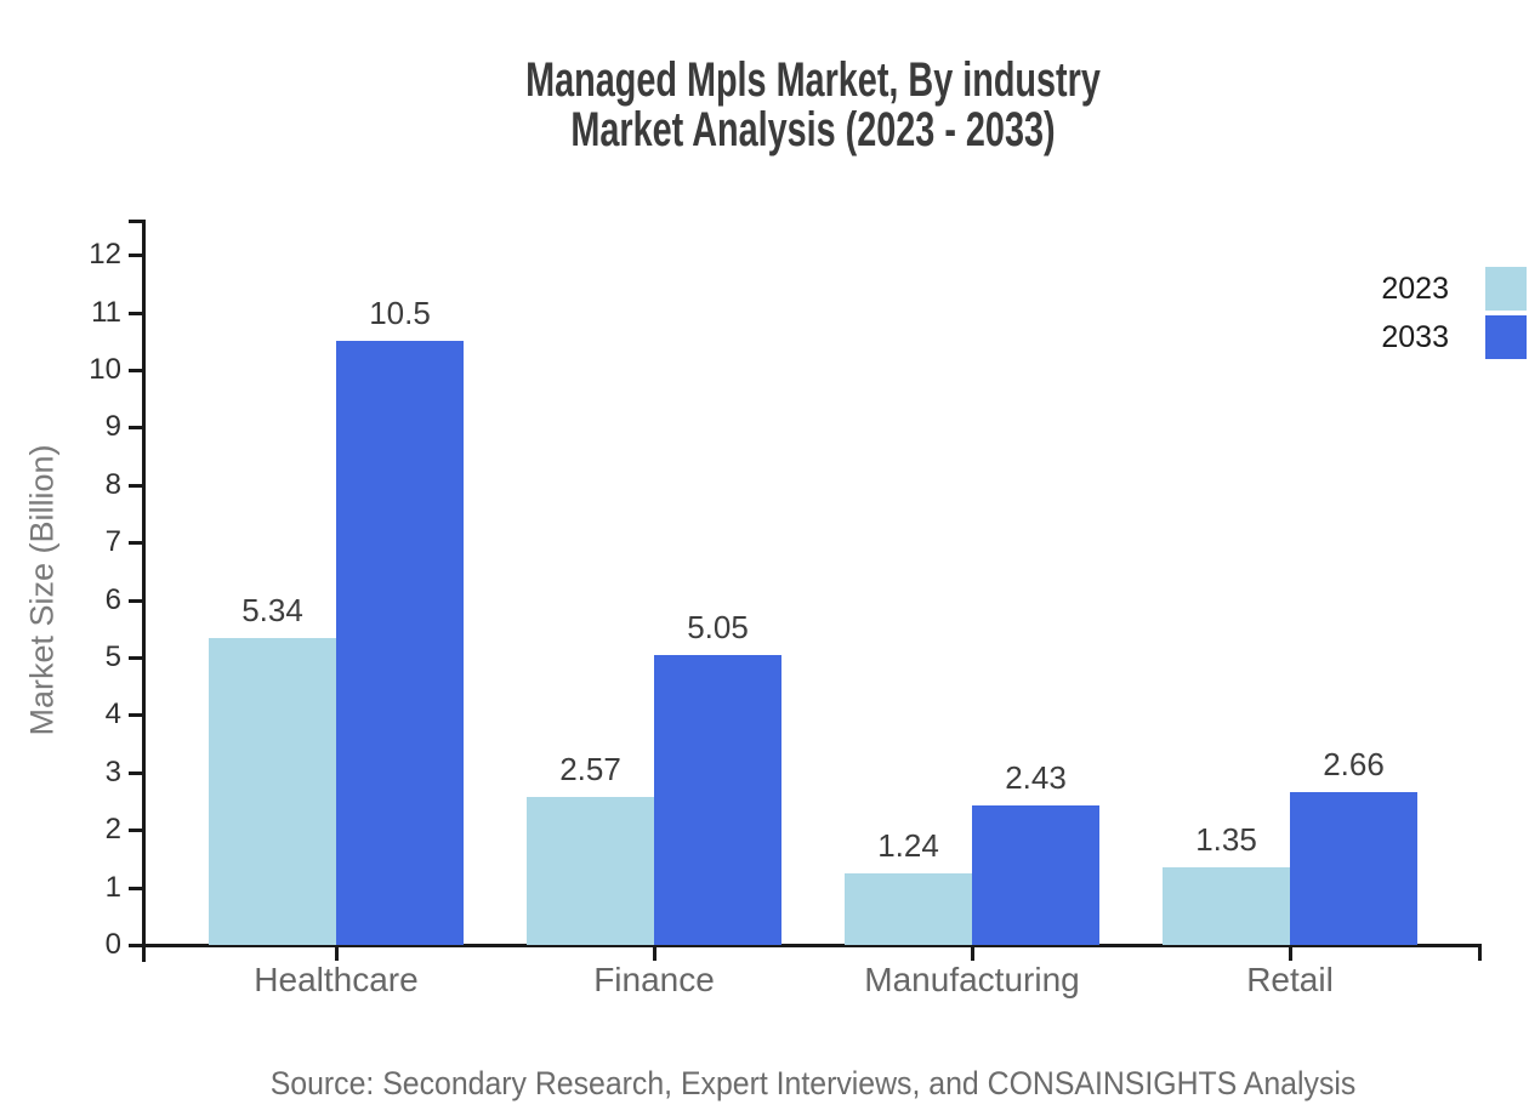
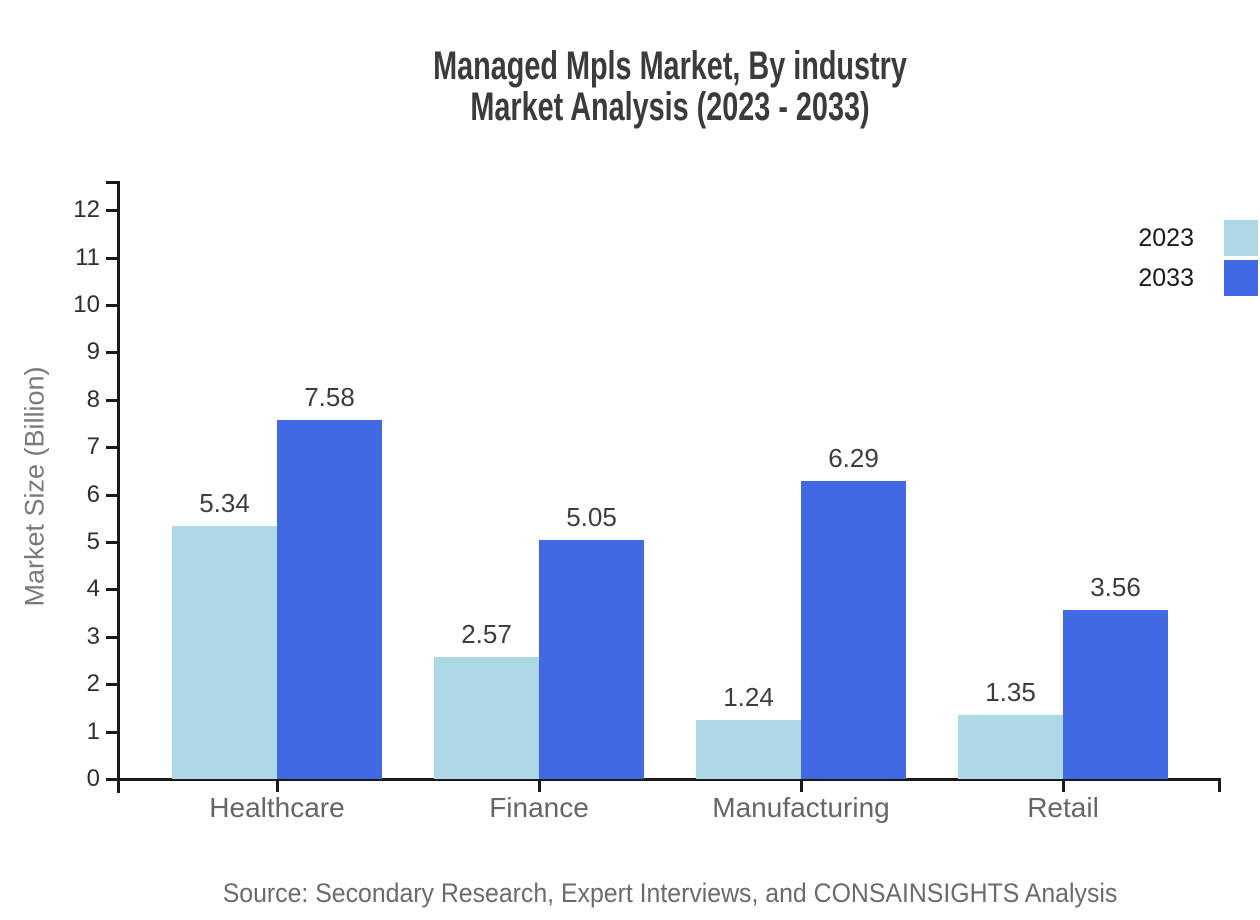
2033/Healthcare: 10.5 -> 7.58
2033/Manufacturing: 2.43 -> 6.29
2033/Retail: 2.66 -> 3.56
